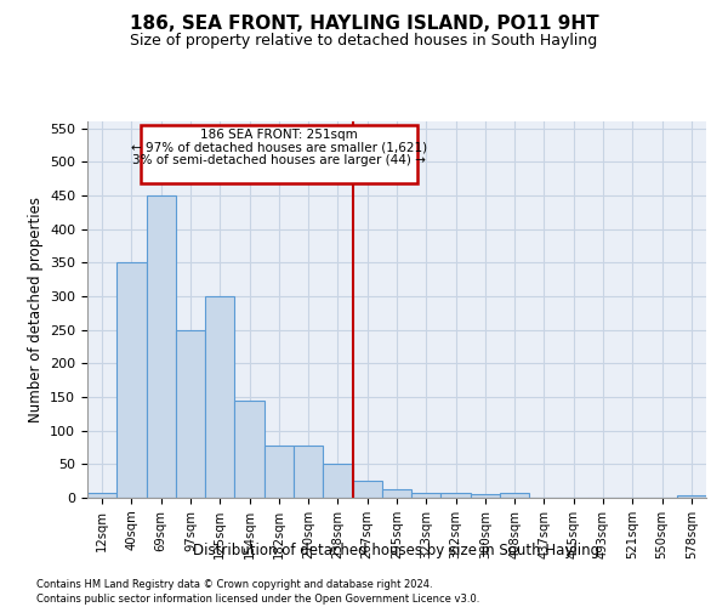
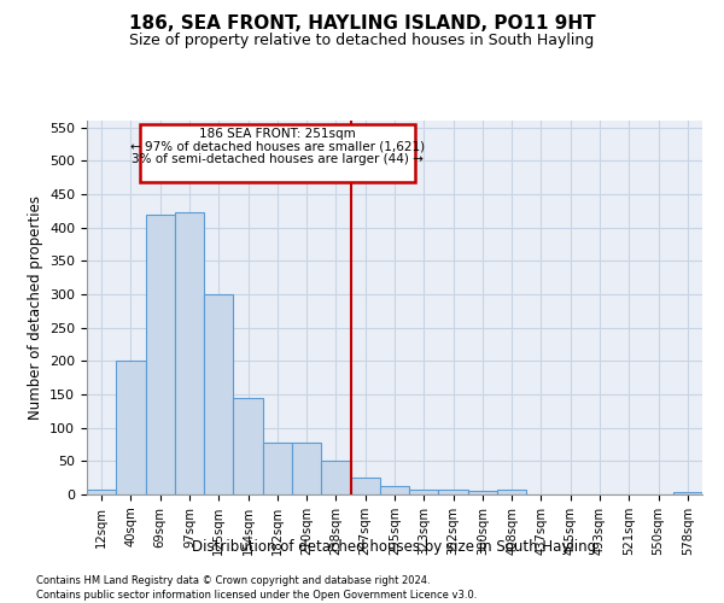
40sqm: 350 -> 200
69sqm: 450 -> 420
97sqm: 250 -> 422
